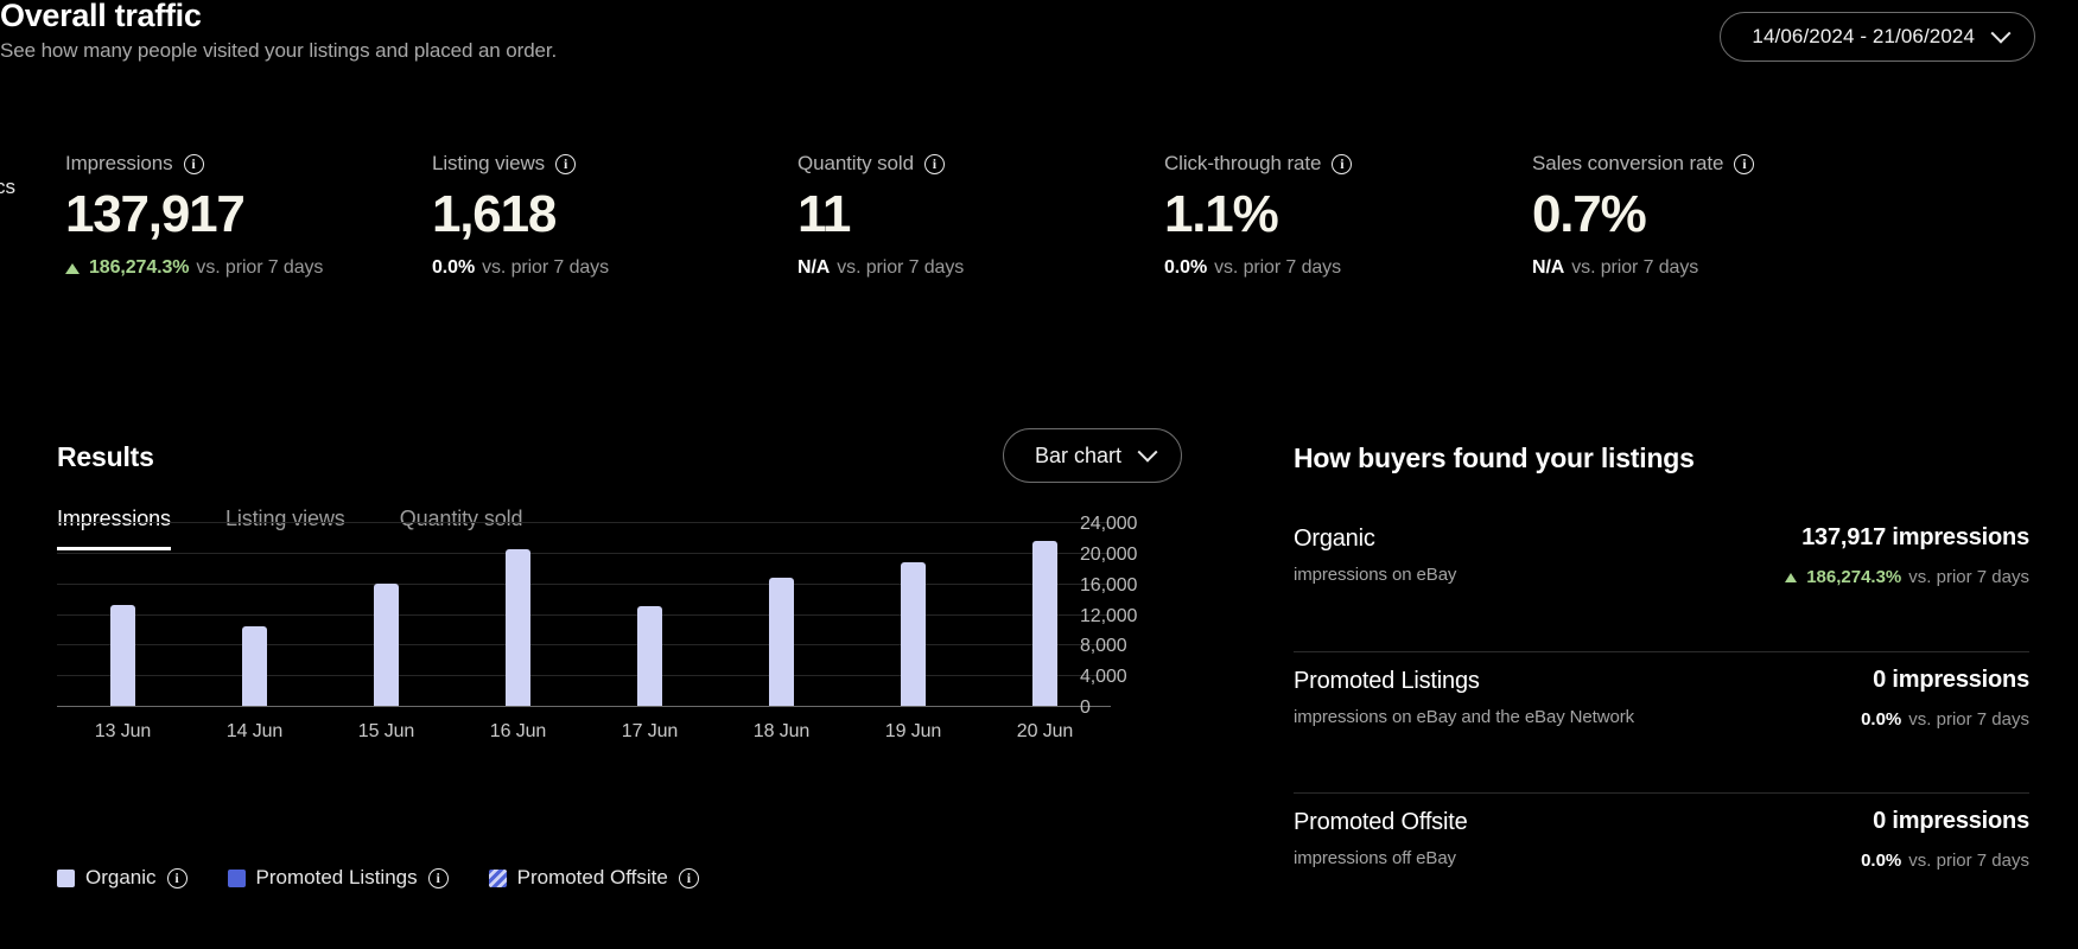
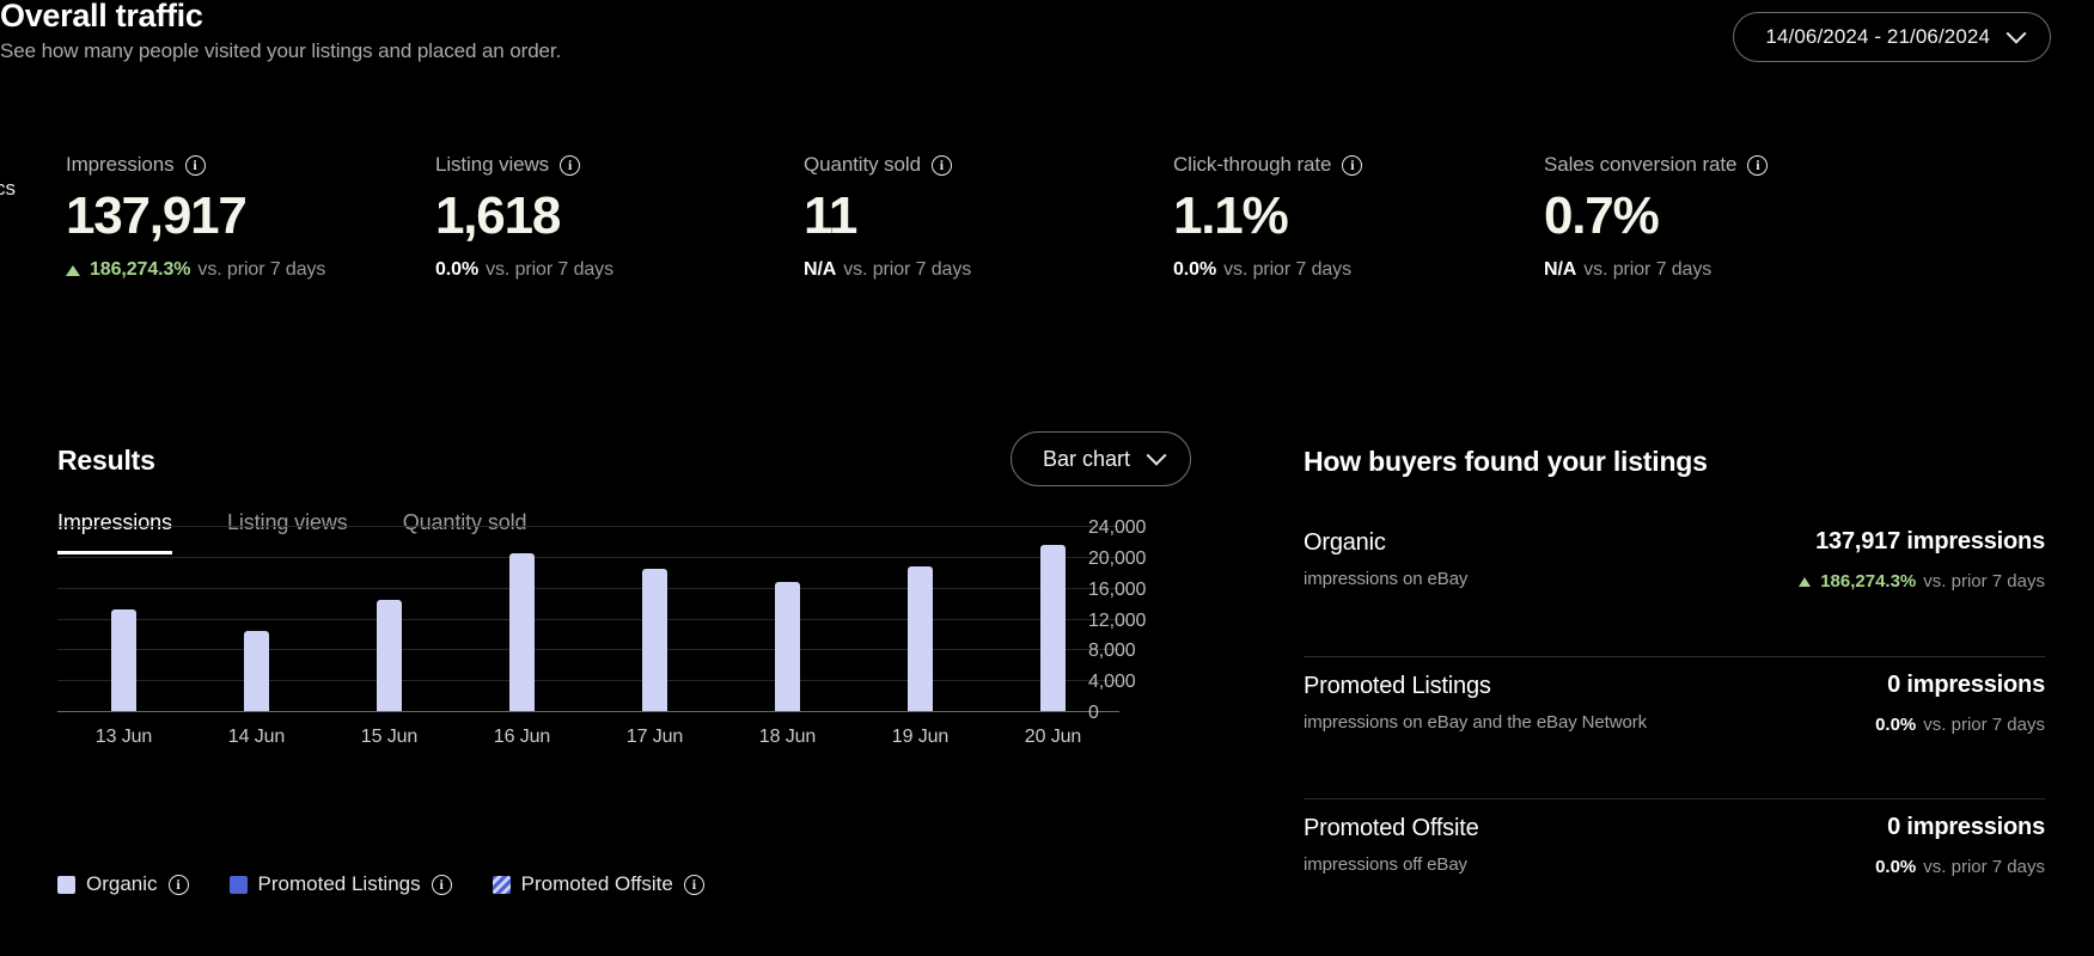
Organic/15 Jun: 16000 -> 14000
Organic/17 Jun: 13000 -> 18000
